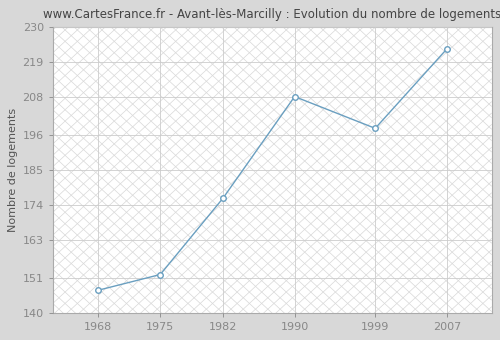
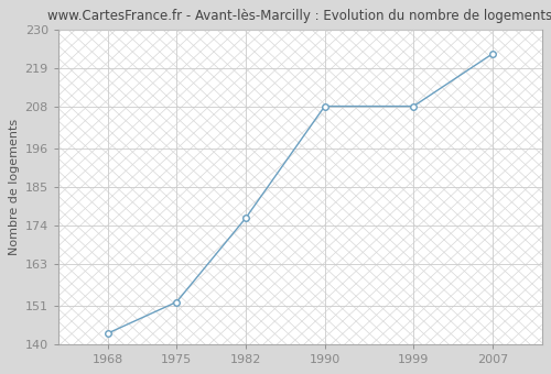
1968: 147 -> 143
1999: 198 -> 208
